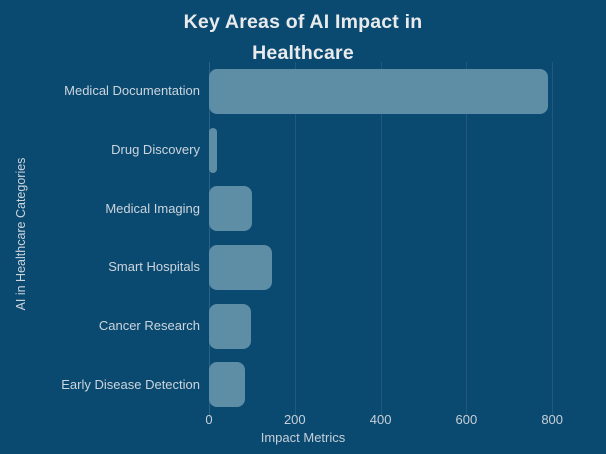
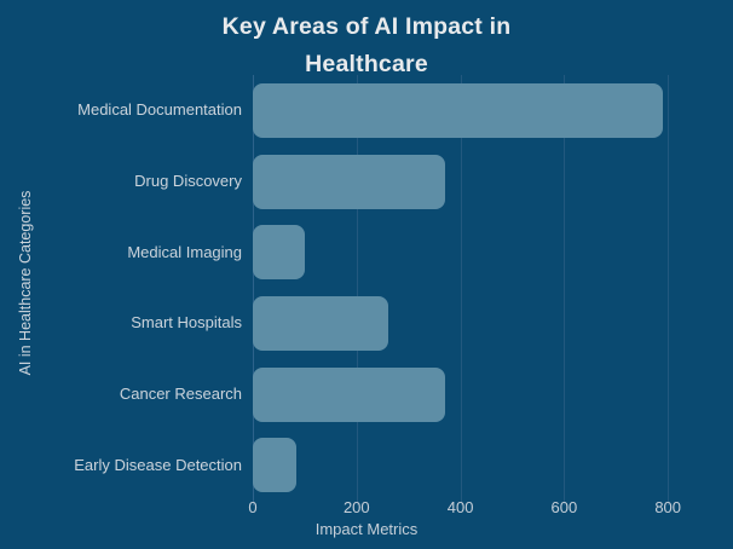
Drug Discovery: 20 -> 370
Smart Hospitals: 150 -> 260
Cancer Research: 100 -> 370
